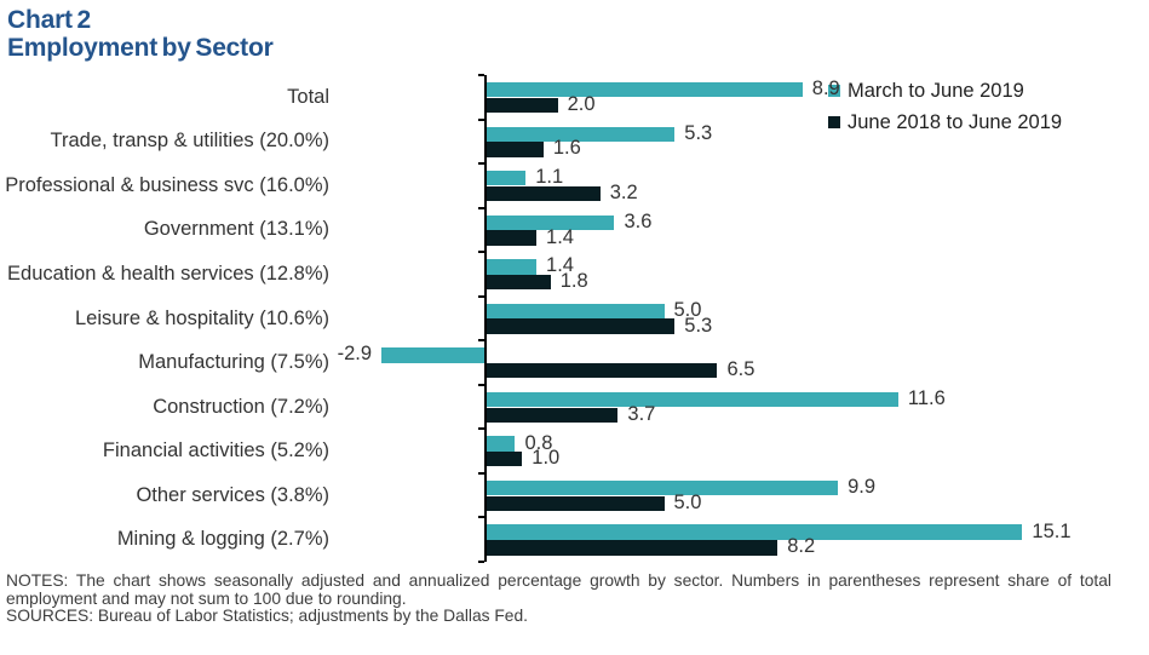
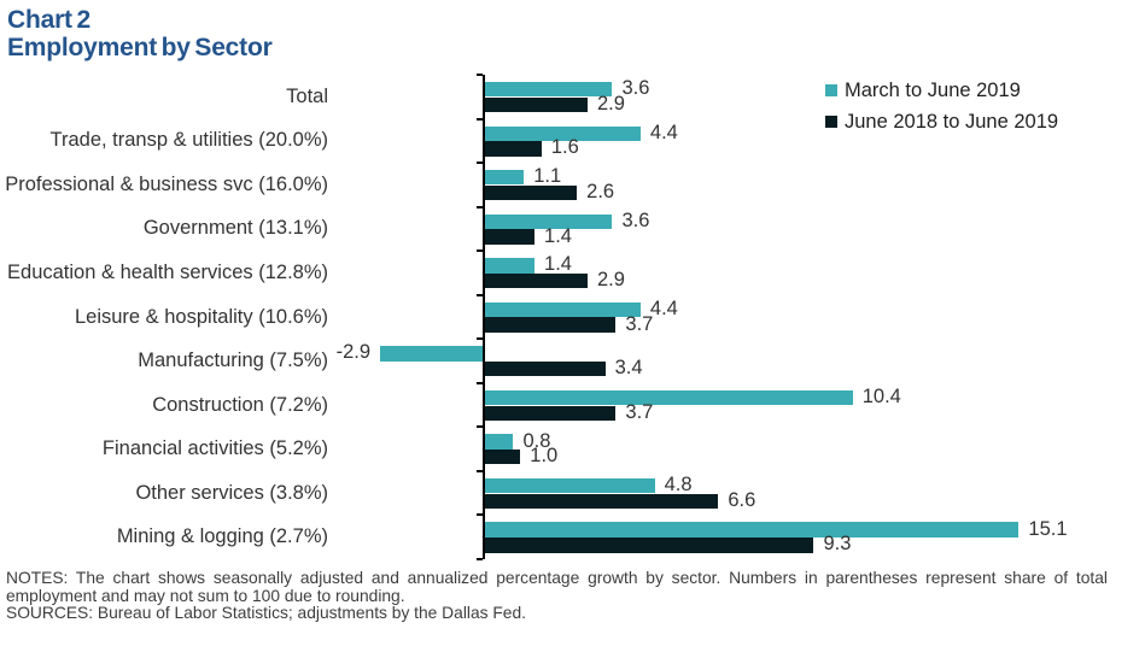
March to June 2019/Total: 8.9 -> 3.6
June 2018 to June 2019/Total: 2.0 -> 2.9
March to June 2019/Trade, transp & utilities (20.0%): 5.3 -> 4.4
June 2018 to June 2019/Professional & business svc (16.0%): 3.2 -> 2.6
June 2018 to June 2019/Education & health services (12.8%): 1.8 -> 2.9
March to June 2019/Leisure & hospitality (10.6%): 5.0 -> 4.4
June 2018 to June 2019/Leisure & hospitality (10.6%): 5.3 -> 3.7
June 2018 to June 2019/Manufacturing (7.5%): 6.5 -> 3.4
March to June 2019/Construction (7.2%): 11.6 -> 10.4
March to June 2019/Other services (3.8%): 9.9 -> 4.8
June 2018 to June 2019/Other services (3.8%): 5.0 -> 6.6
June 2018 to June 2019/Mining & logging (2.7%): 8.2 -> 9.3
